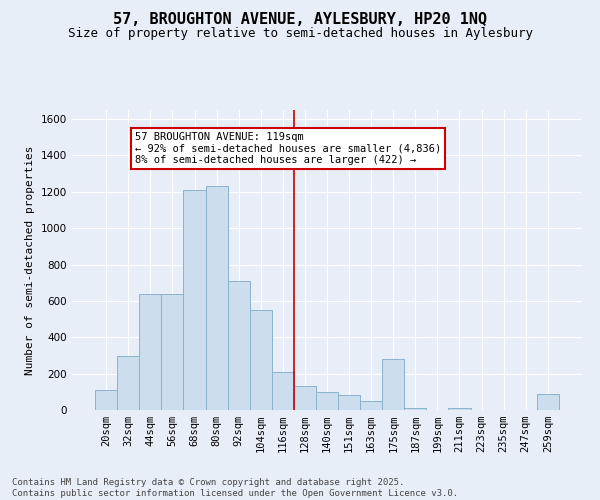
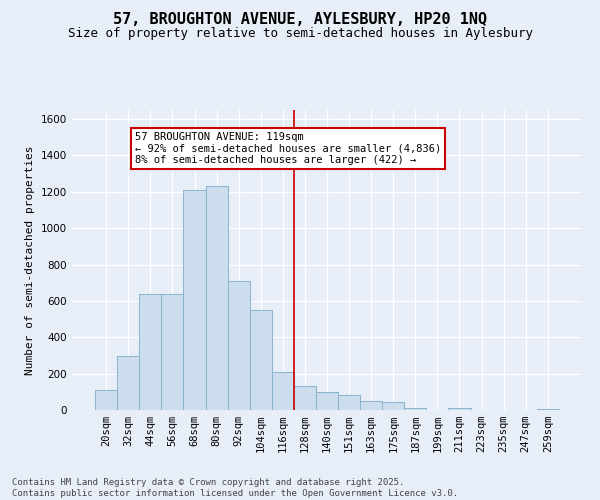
175sqm: 280 -> 40
259sqm: 90 -> 0
